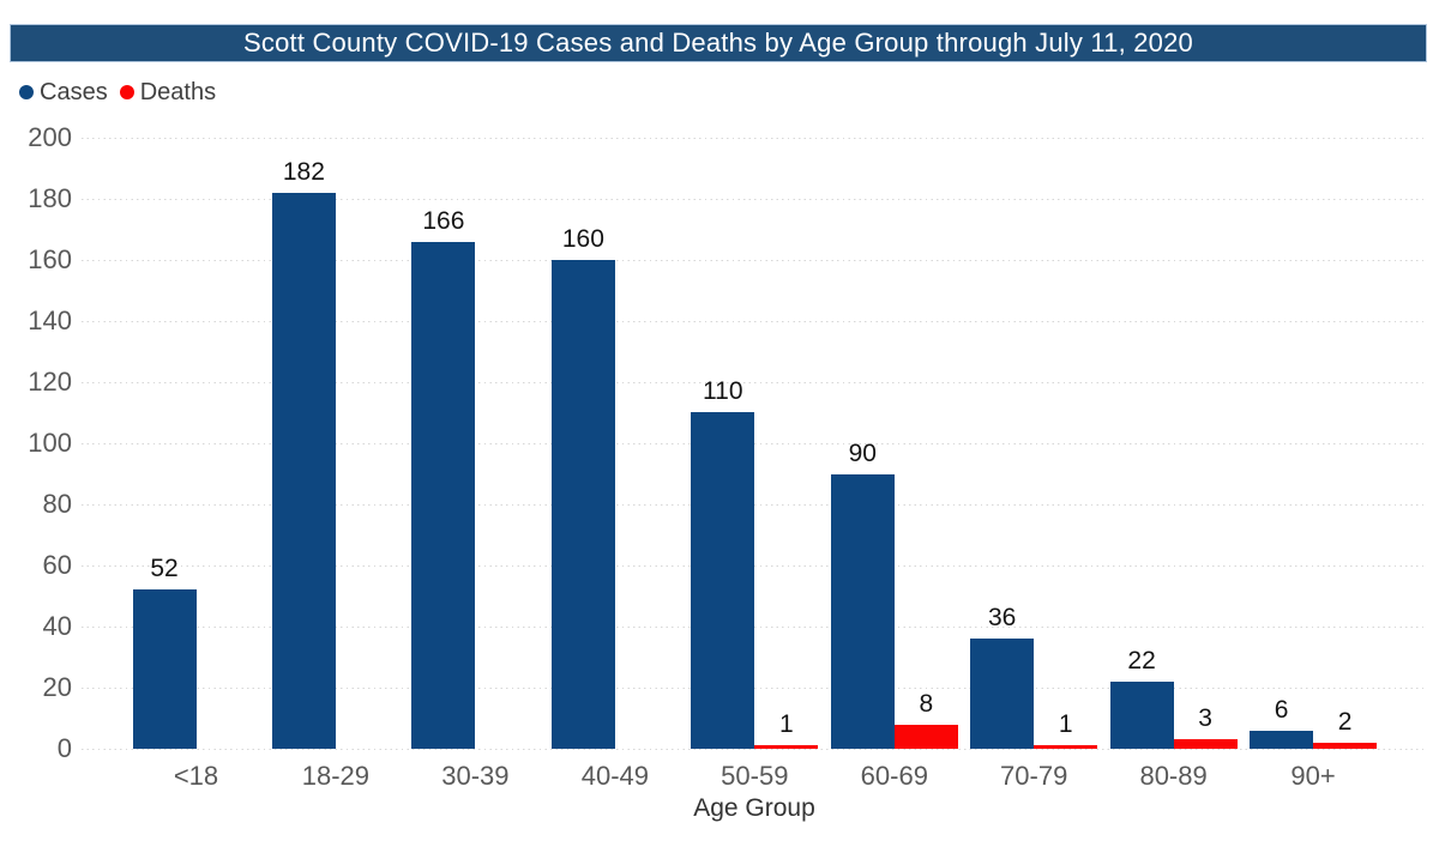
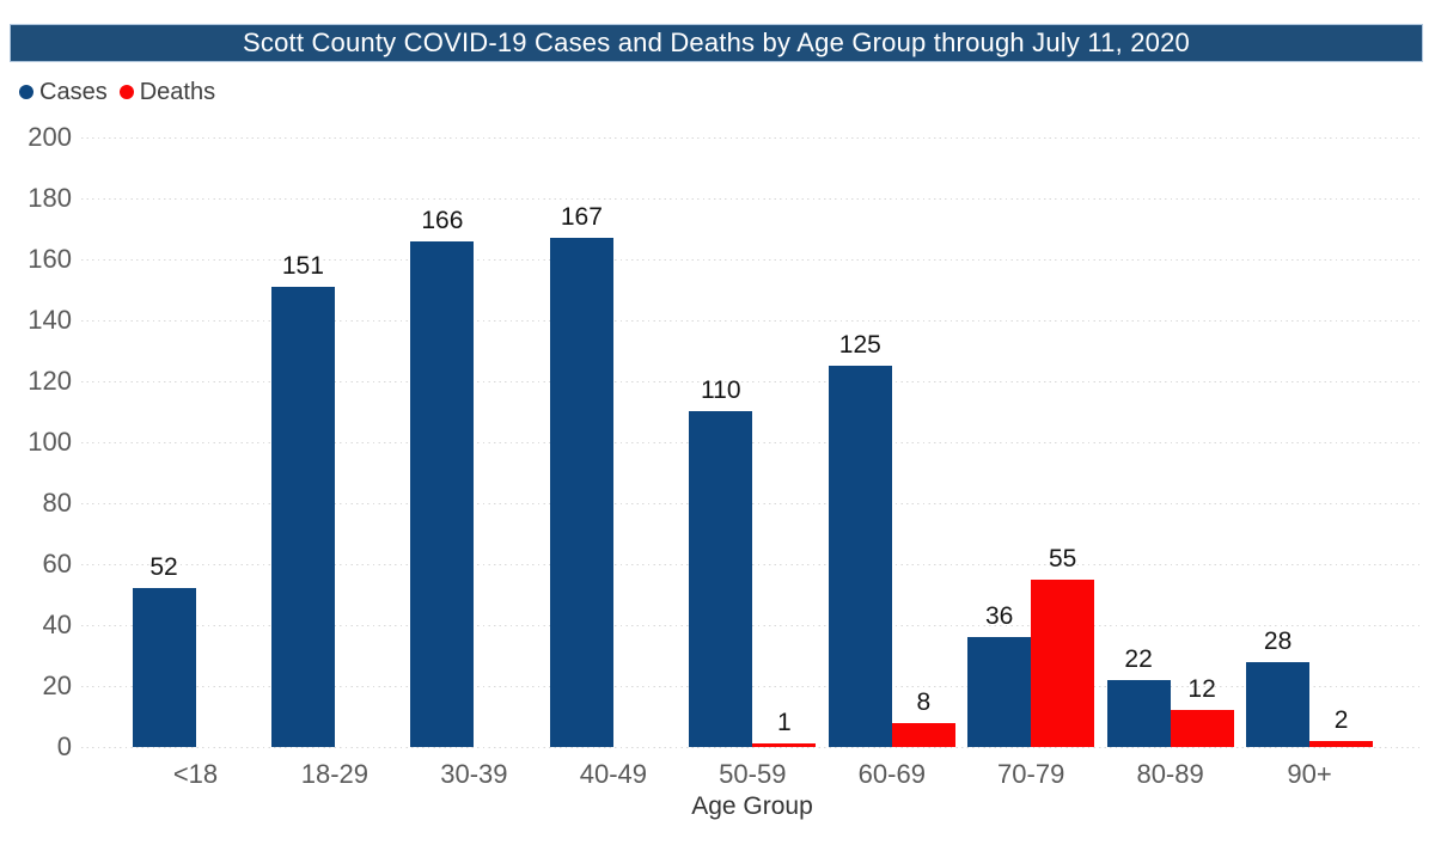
Cases/18-29: 182 -> 151
Cases/40-49: 160 -> 167
Cases/60-69: 90 -> 125
Deaths/70-79: 1 -> 55
Deaths/80-89: 3 -> 12
Cases/90+: 6 -> 28
